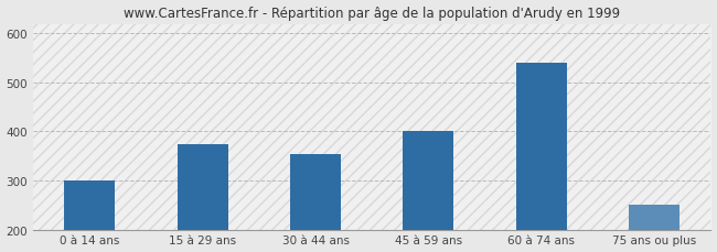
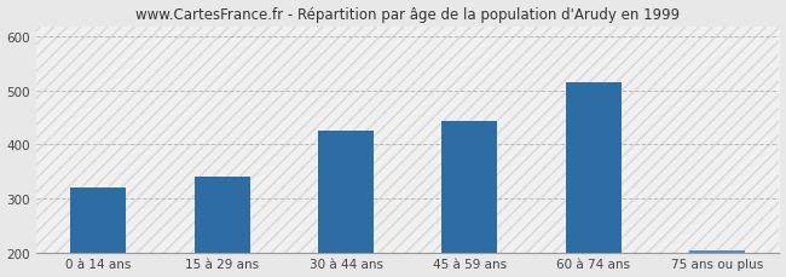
0 à 14 ans: 300 -> 320
15 à 29 ans: 375 -> 340
30 à 44 ans: 355 -> 425
45 à 59 ans: 400 -> 443
60 à 74 ans: 540 -> 515
75 ans ou plus: 250 -> 203
